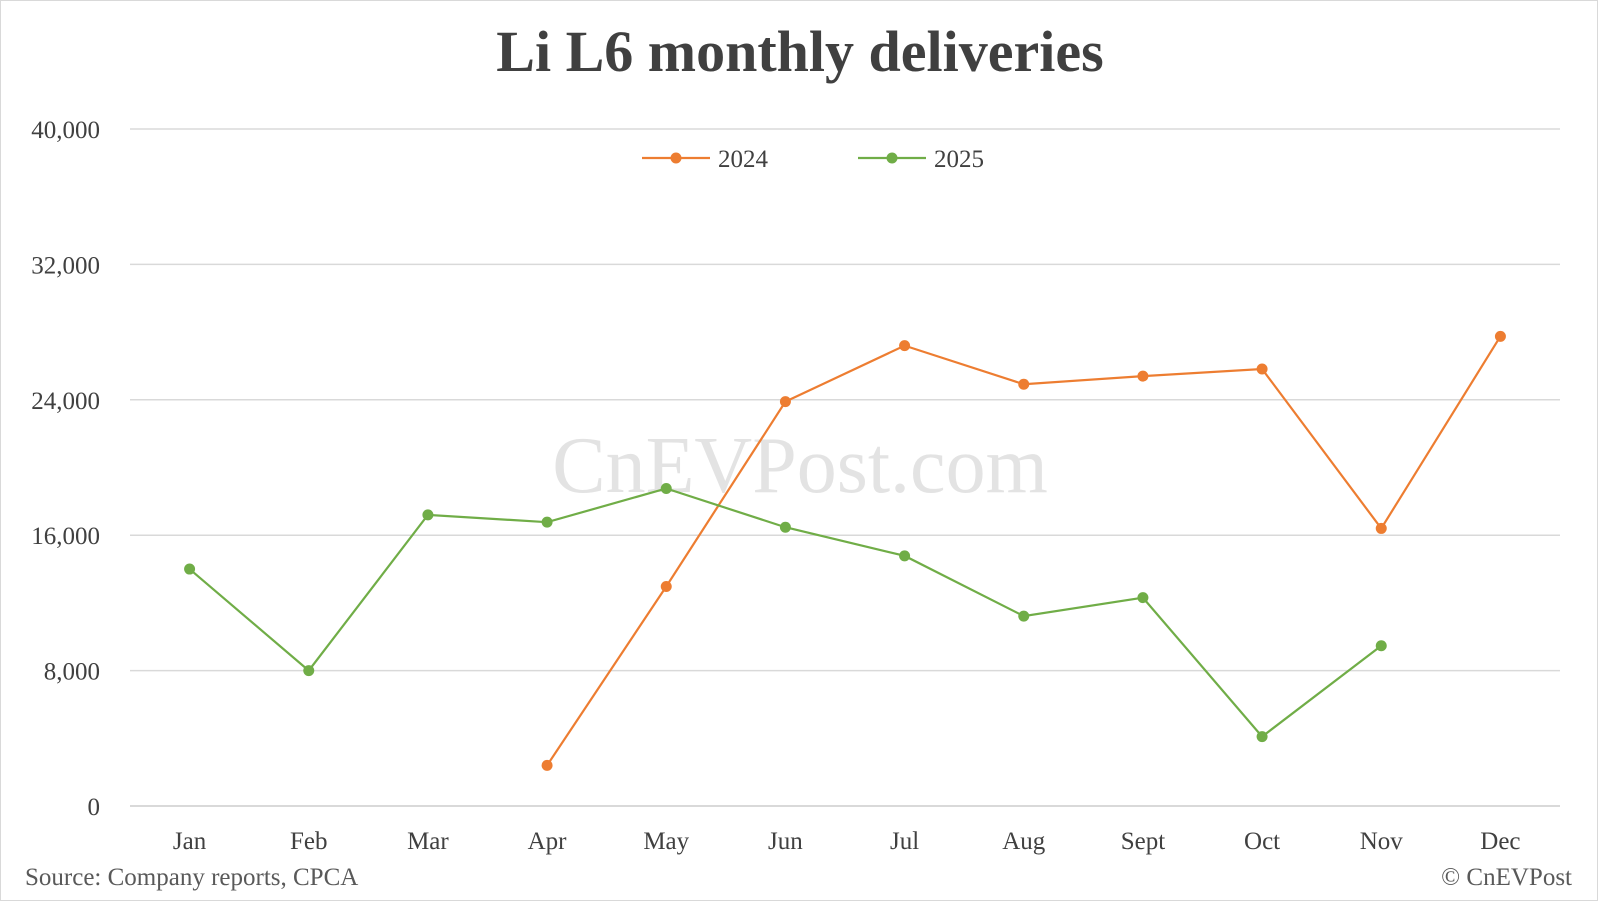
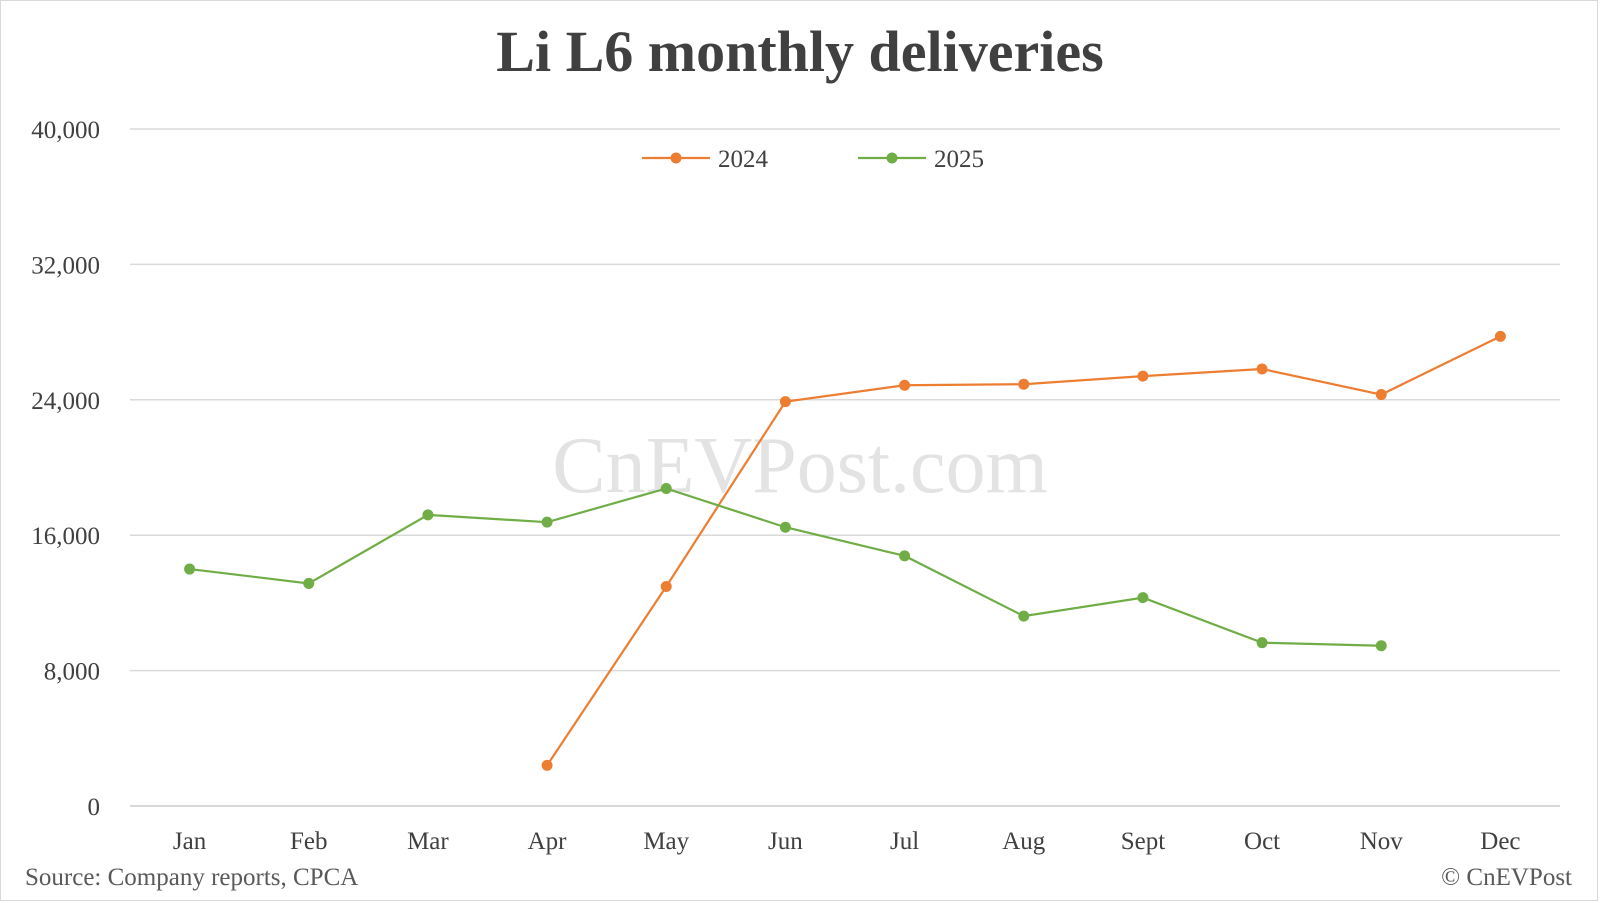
2025/Feb: 8000 -> 13200
2024/Jul: 27200 -> 24900
2025/Oct: 4100 -> 9600
2024/Nov: 16400 -> 24300
